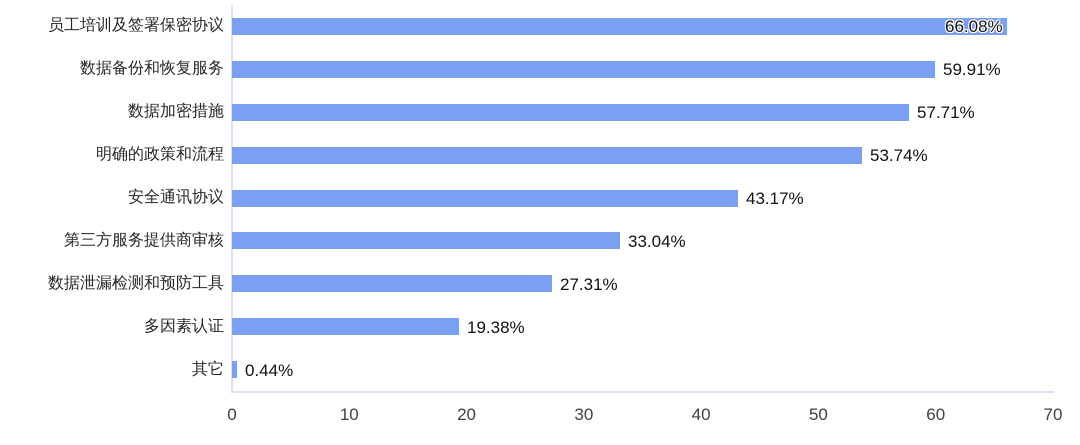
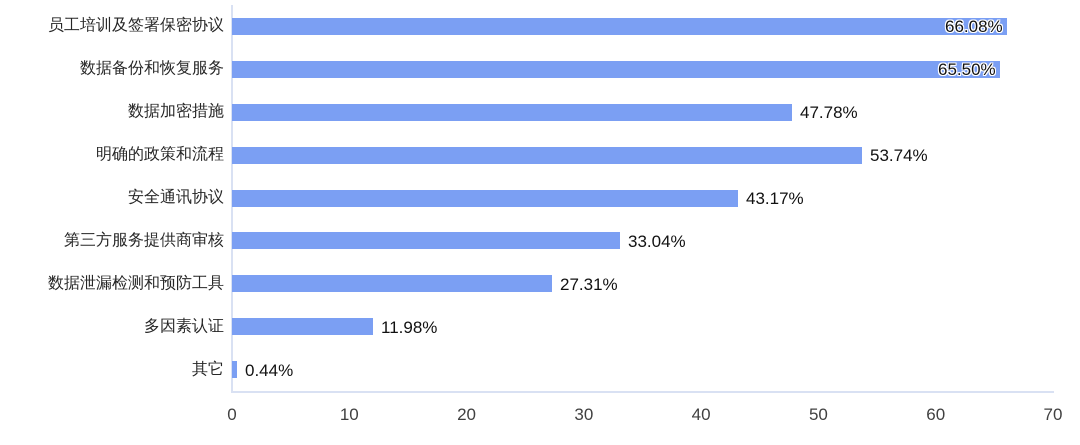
数据备份和恢复服务: 59.91% -> 65.50%
数据加密措施: 57.71% -> 47.78%
多因素认证: 19.38% -> 11.98%
